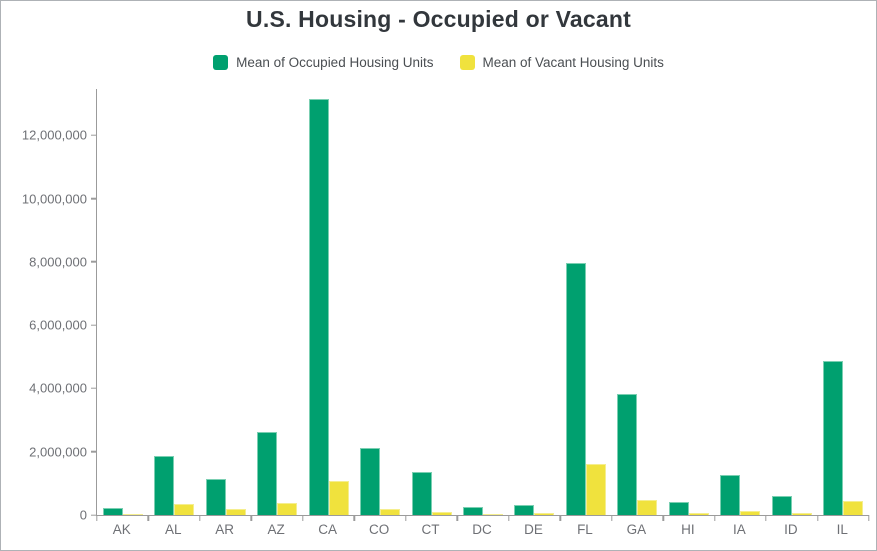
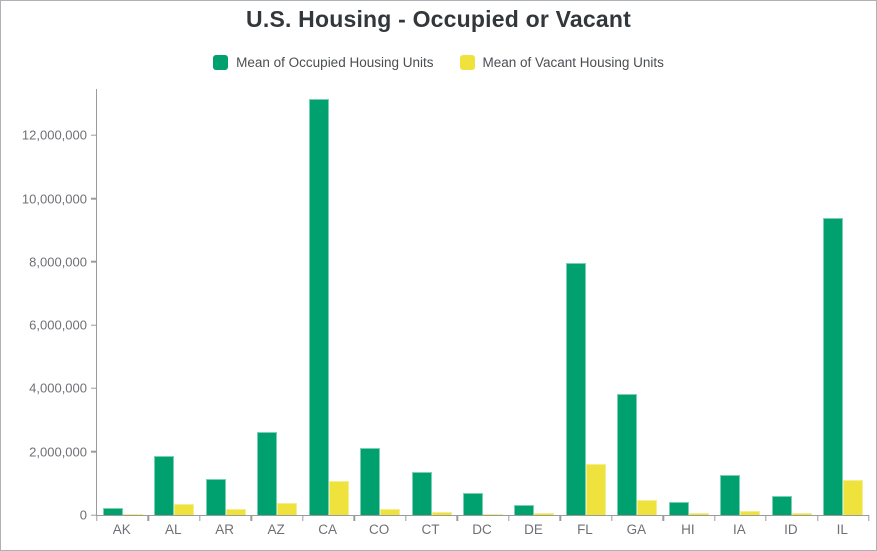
Mean of Occupied Housing Units/DC: 300000 -> 700000
Mean of Occupied Housing Units/IL: 4900000 -> 9400000
Mean of Vacant Housing Units/IL: 400000 -> 1100000
